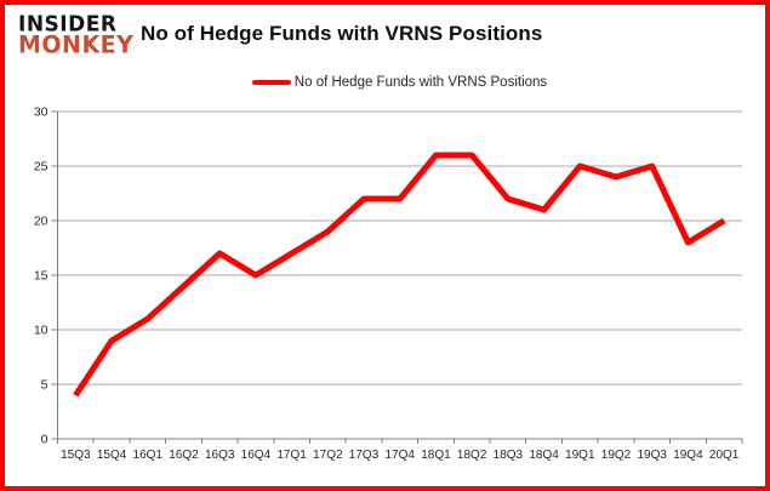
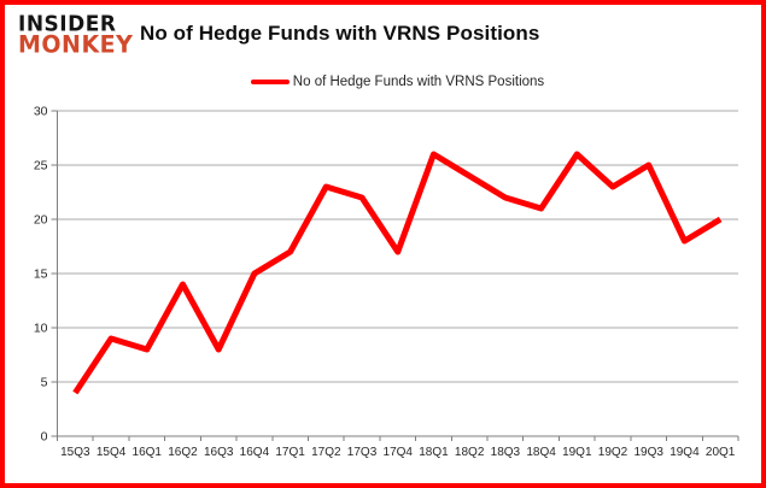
16Q1: 11 -> 8
16Q3: 17 -> 8
17Q2: 19 -> 23
17Q4: 22 -> 17
18Q2: 26 -> 24
19Q1: 25 -> 26
19Q2: 24 -> 23
